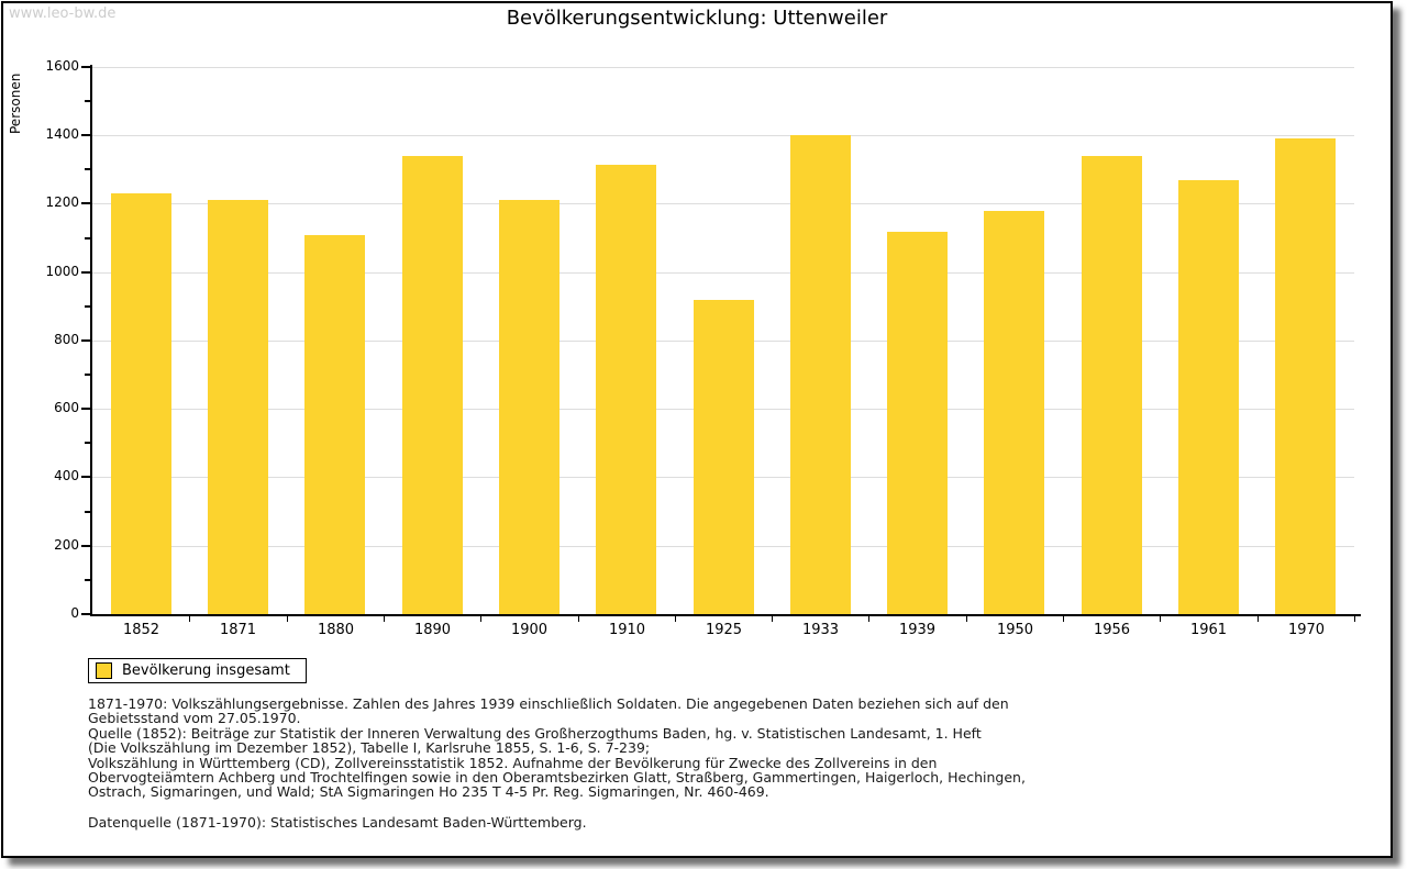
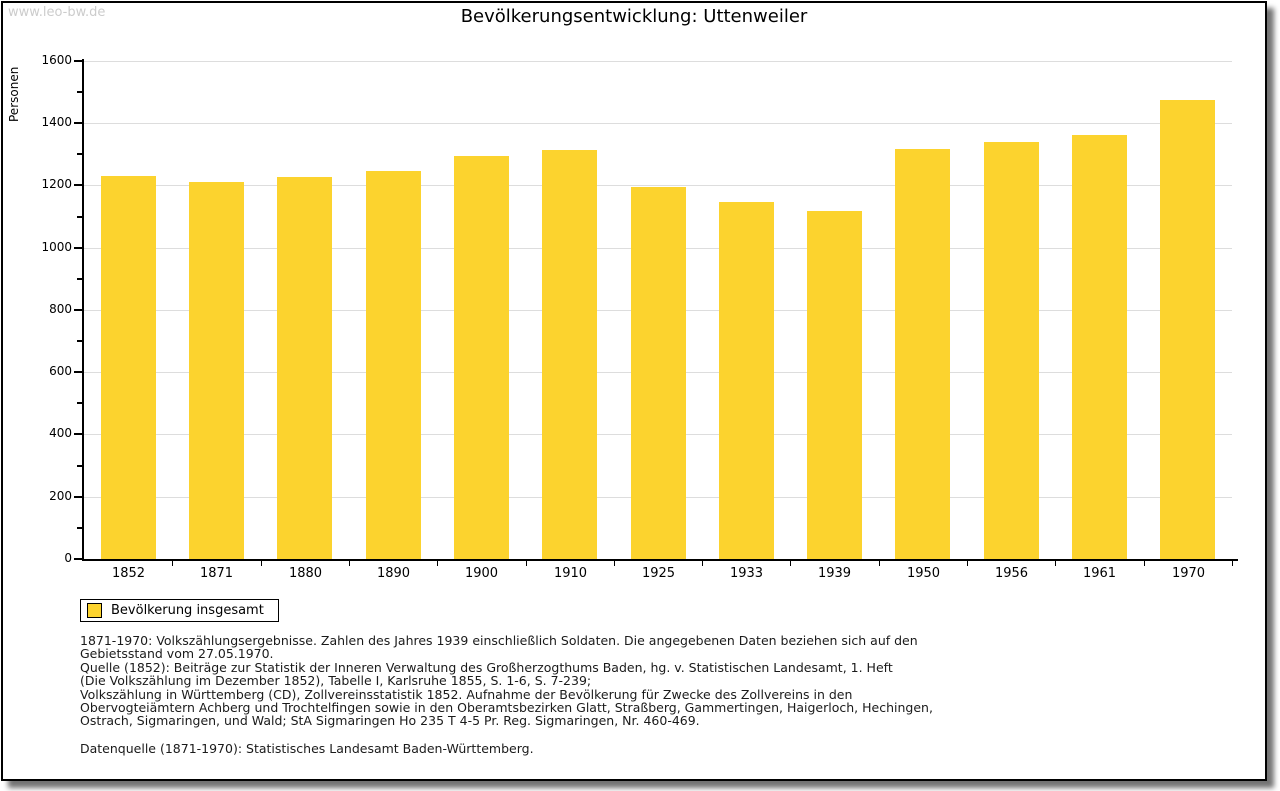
1880: 1110 -> 1230
1890: 1340 -> 1250
1900: 1210 -> 1300
1925: 920 -> 1190
1933: 1400 -> 1150
1950: 1180 -> 1320
1961: 1270 -> 1360
1970: 1390 -> 1480
